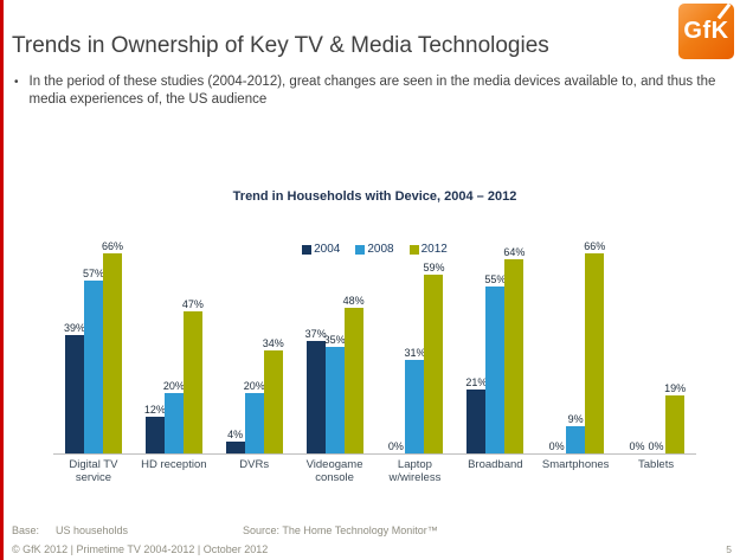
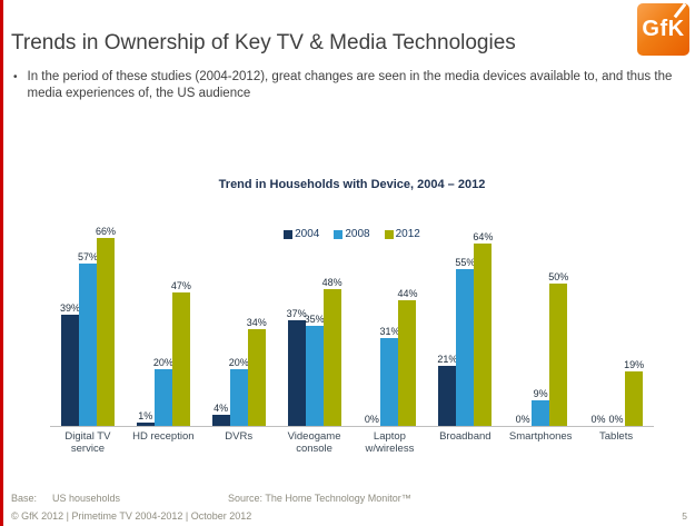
2004/HD reception: 12% -> 1%
2012/Laptop w/wireless: 59% -> 44%
2012/Smartphones: 66% -> 50%
